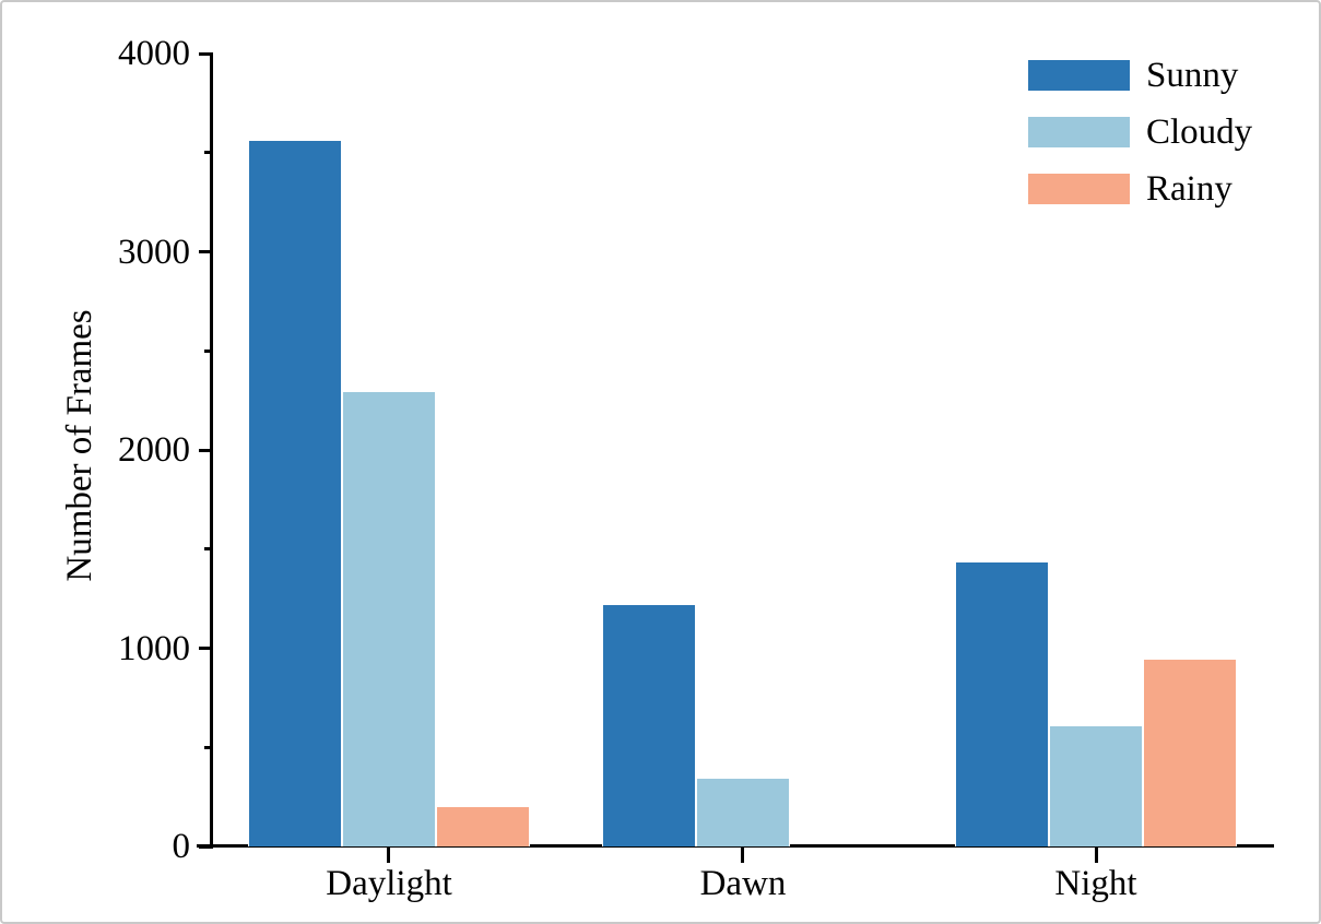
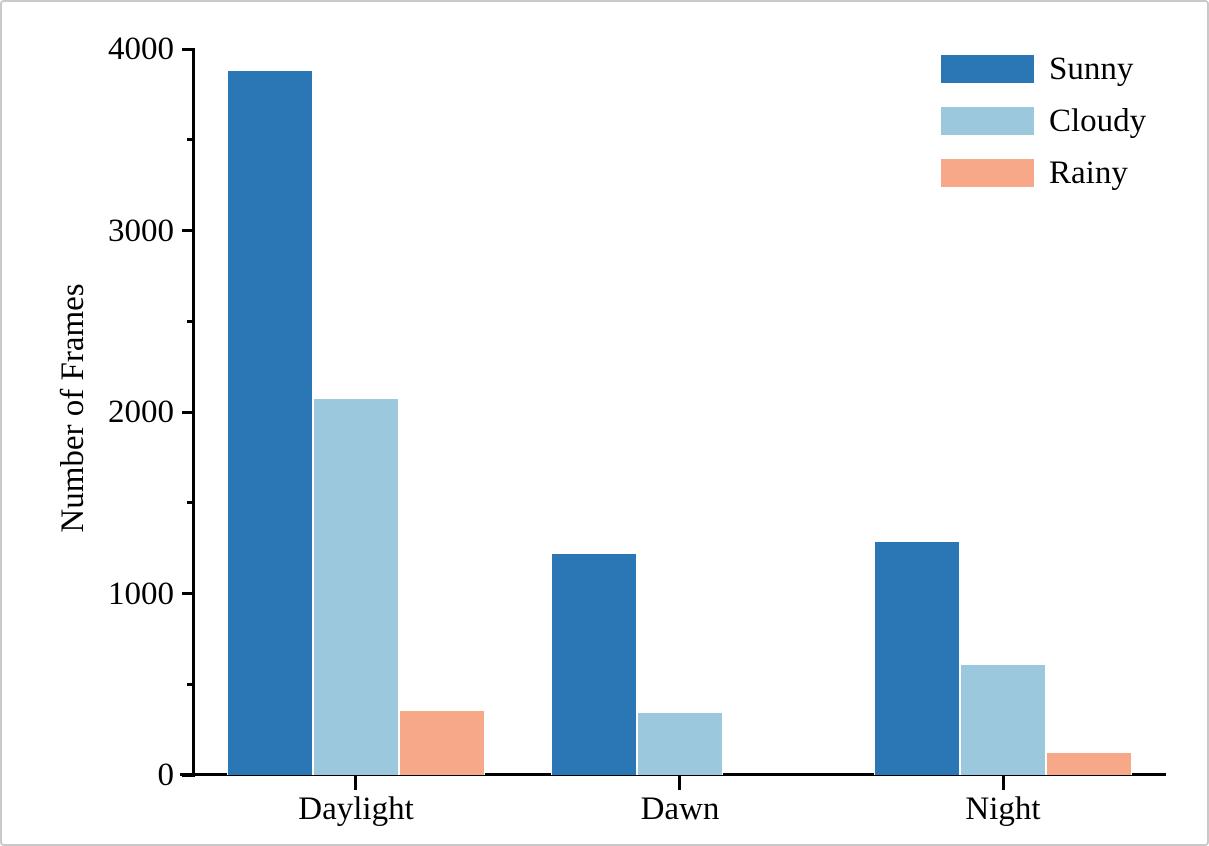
Sunny/Daylight: 3560 -> 3880
Cloudy/Daylight: 2290 -> 2070
Rainy/Daylight: 200 -> 350
Sunny/Night: 1430 -> 1280
Rainy/Night: 940 -> 120
